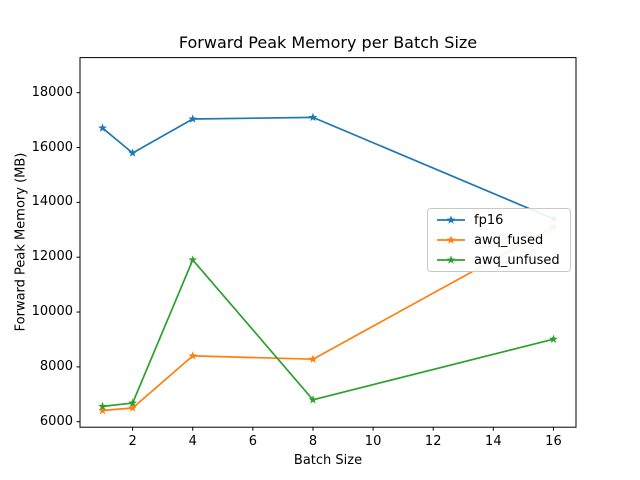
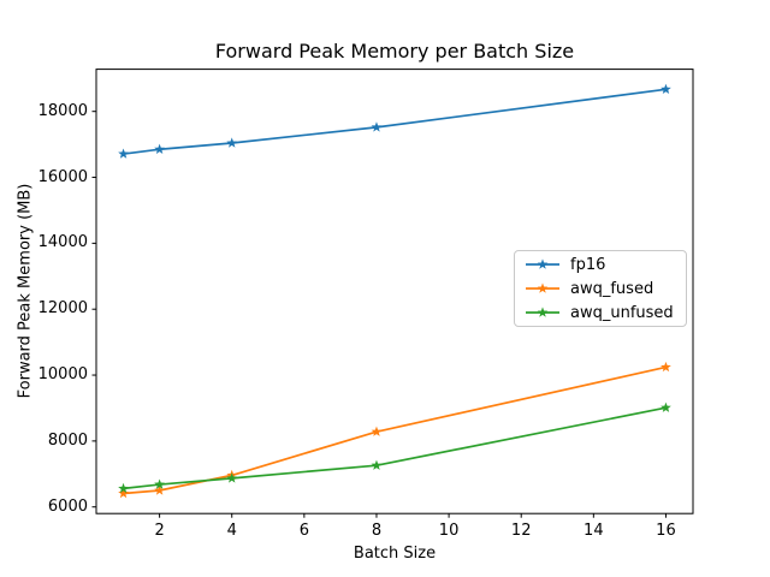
fp16/2: 15800 -> 16800
awq_fused/4: 8400 -> 7000
awq_unfused/4: 11900 -> 6900
fp16/8: 17100 -> 17500
awq_unfused/8: 6800 -> 7300
fp16/16: 13400 -> 18700
awq_fused/16: 13100 -> 10200
